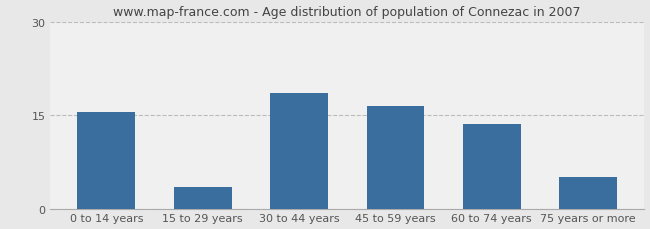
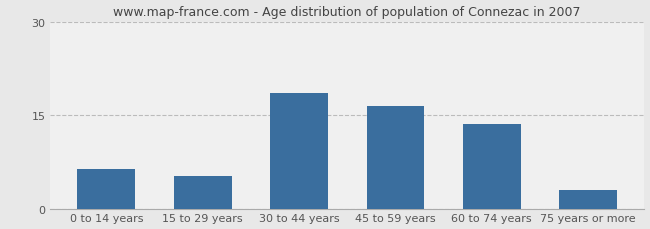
0 to 14 years: 15.5 -> 6.4
15 to 29 years: 3.5 -> 5.2
75 years or more: 5.0 -> 3.0
